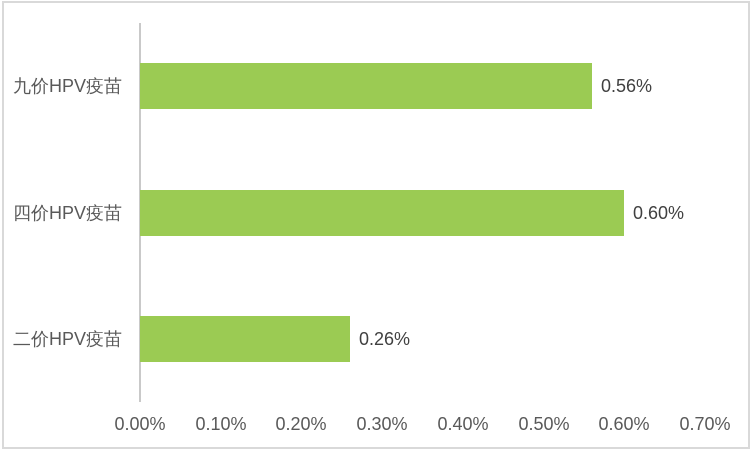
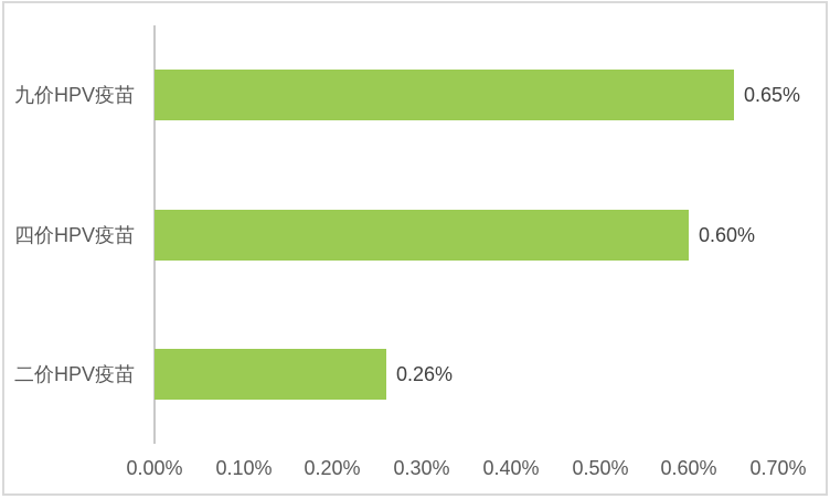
九价HPV疫苗: 0.56% -> 0.65%
